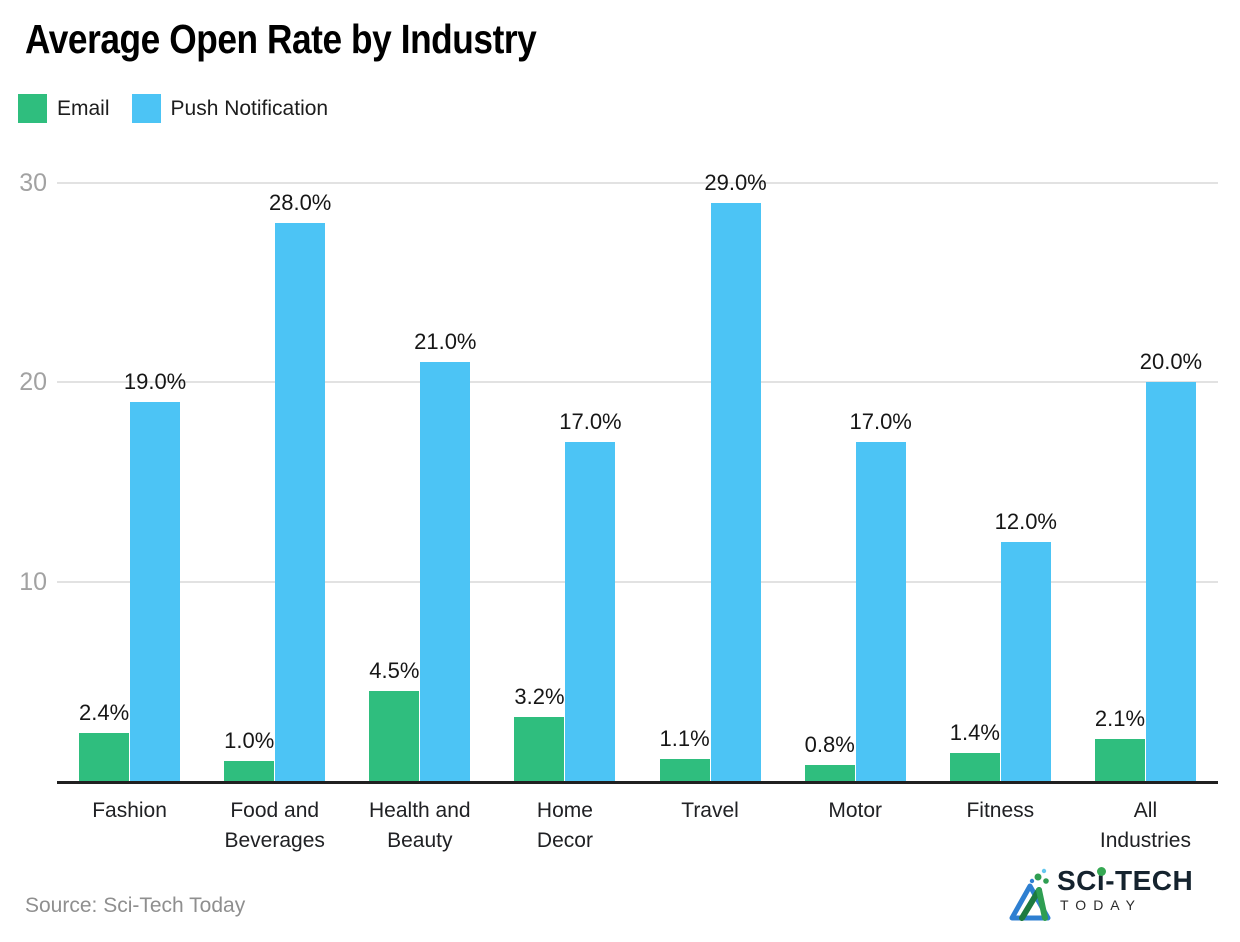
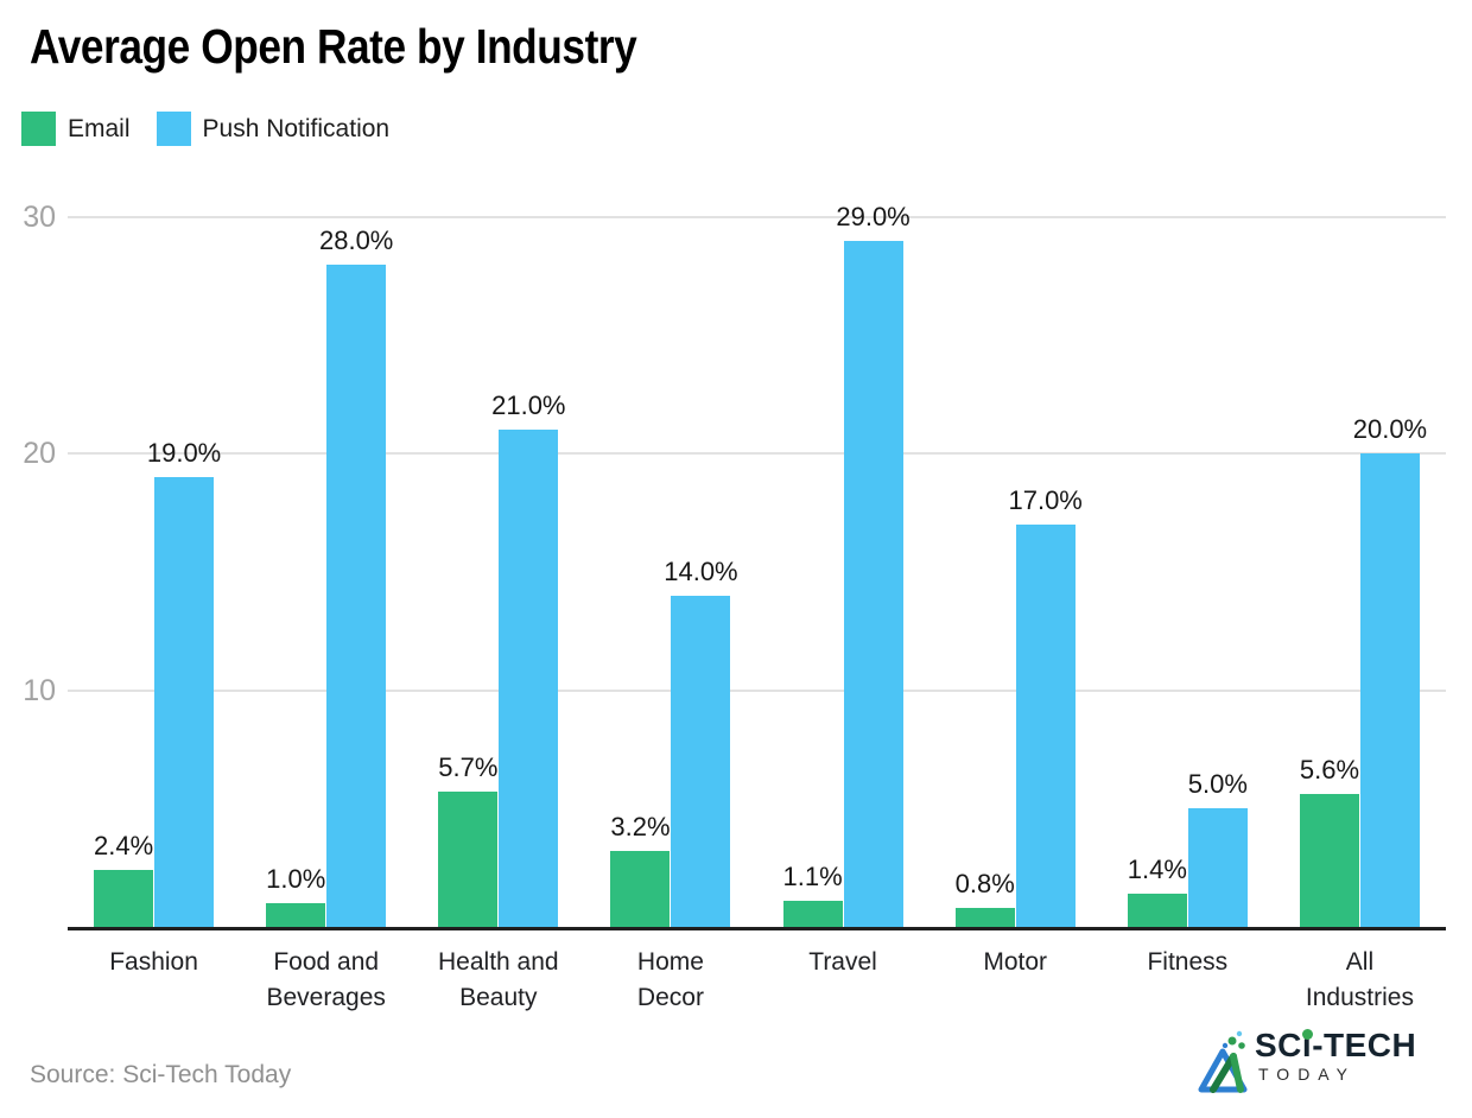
Email/Health and Beauty: 4.5% -> 5.7%
Push Notification/Home Decor: 17.0% -> 14.0%
Push Notification/Fitness: 12.0% -> 5.0%
Email/All Industries: 2.1% -> 5.6%
